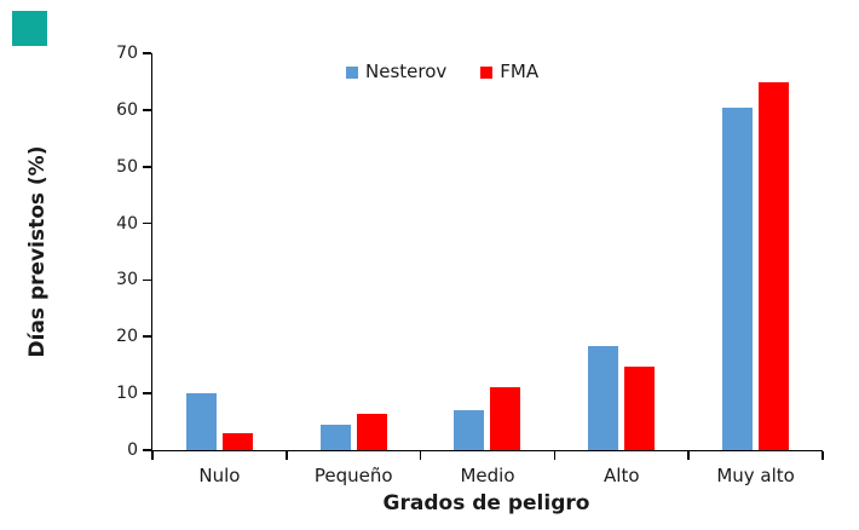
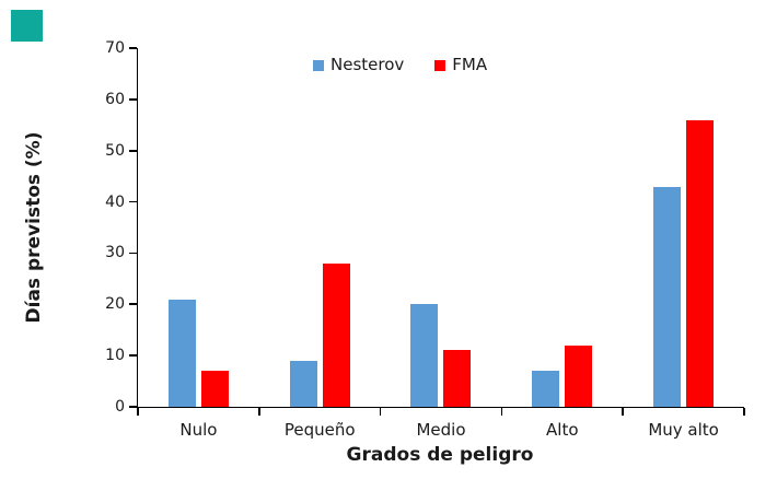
Nesterov/Nulo: 10 -> 21
FMA/Nulo: 3 -> 7
Nesterov/Pequeño: 4 -> 9
FMA/Pequeño: 6 -> 28
Nesterov/Medio: 7 -> 20
Nesterov/Alto: 18 -> 7
FMA/Alto: 15 -> 12
Nesterov/Muy alto: 60 -> 43
FMA/Muy alto: 65 -> 56
